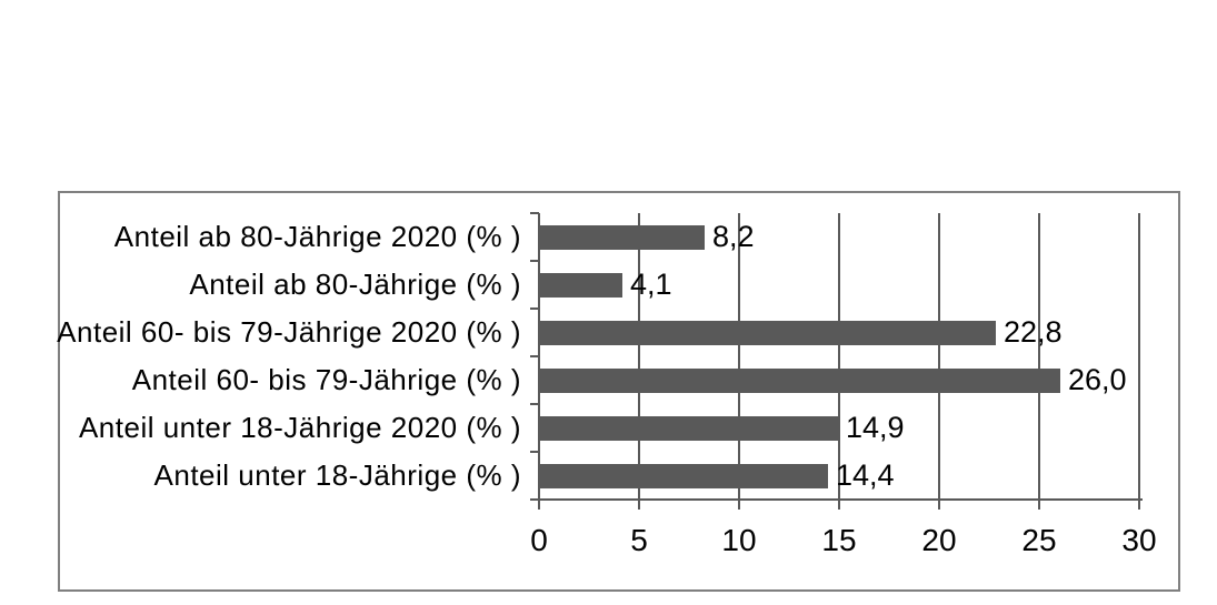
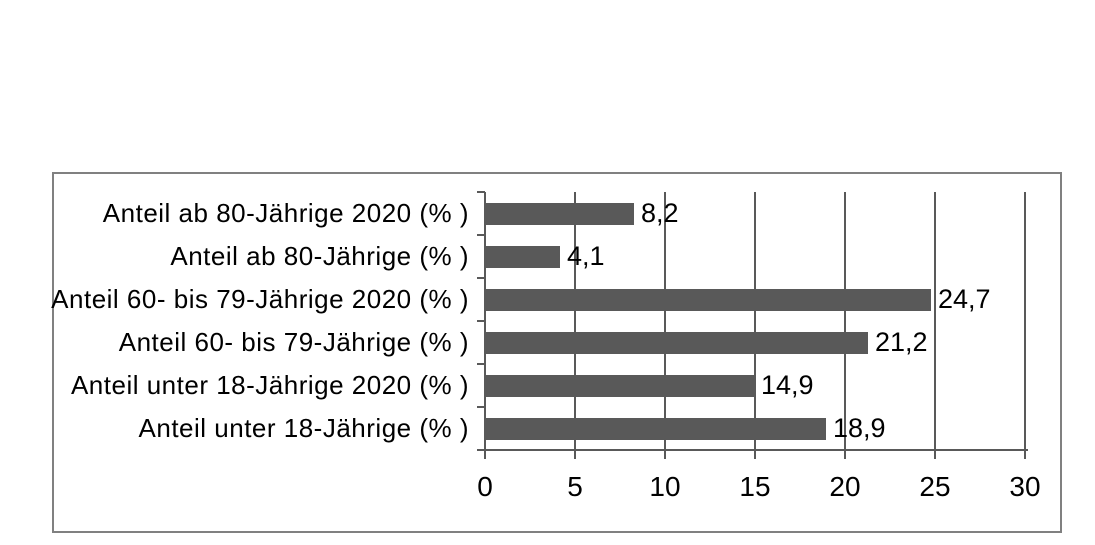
Anteil 60- bis 79-Jährige 2020 (% ): 22,8 -> 24,7
Anteil 60- bis 79-Jährige (% ): 26,0 -> 21,2
Anteil unter 18-Jährige (% ): 14,4 -> 18,9
